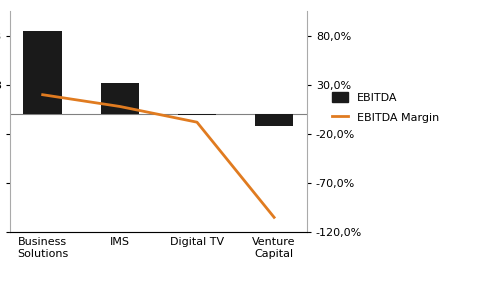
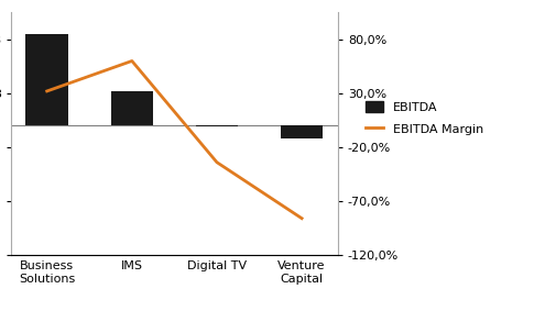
EBITDA Margin/Business Solutions: 20% -> 32%
EBITDA Margin/IMS: 8% -> 60%
EBITDA Margin/Digital TV: -8% -> -34%
EBITDA Margin/Venture Capital: -105% -> -86%
